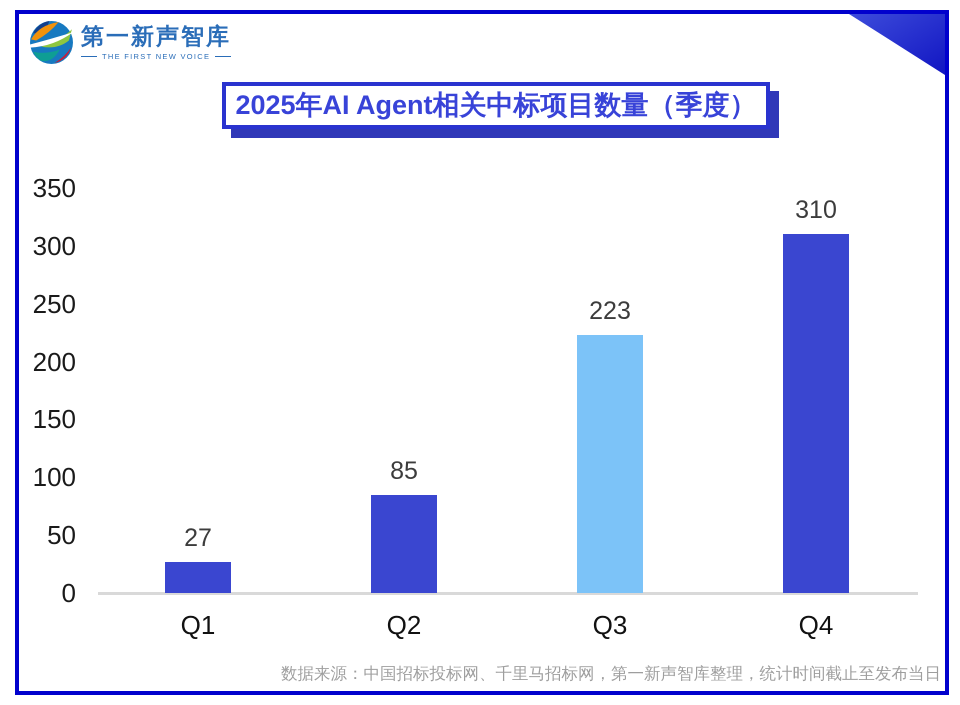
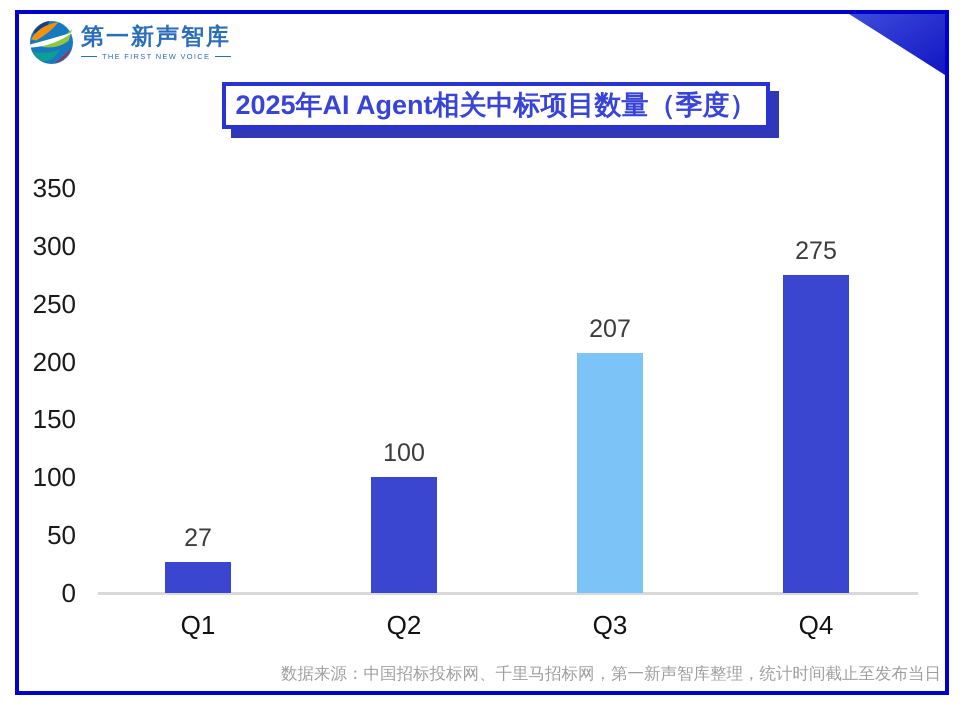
Q2: 85 -> 100
Q3: 223 -> 207
Q4: 310 -> 275
